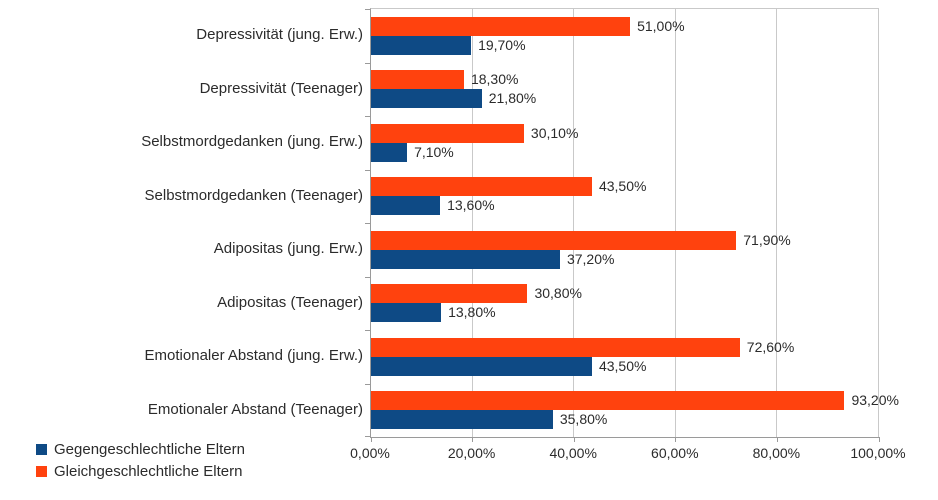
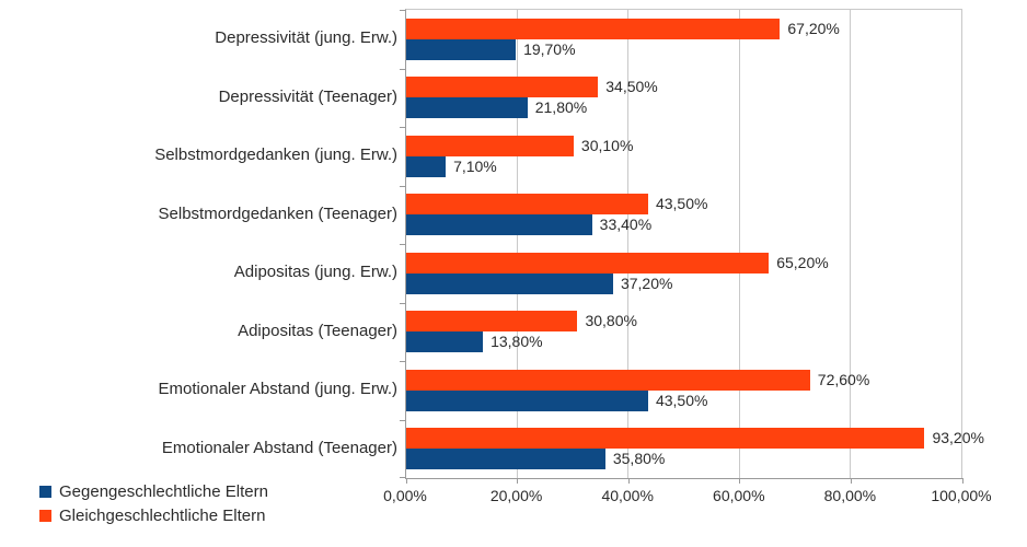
Gleichgeschlechtliche Eltern/Depressivität (jung. Erw.): 51,00% -> 67,20%
Gleichgeschlechtliche Eltern/Depressivität (Teenager): 18,30% -> 34,50%
Gegengeschlechtliche Eltern/Selbstmordgedanken (Teenager): 13,60% -> 33,40%
Gleichgeschlechtliche Eltern/Adipositas (jung. Erw.): 71,90% -> 65,20%
